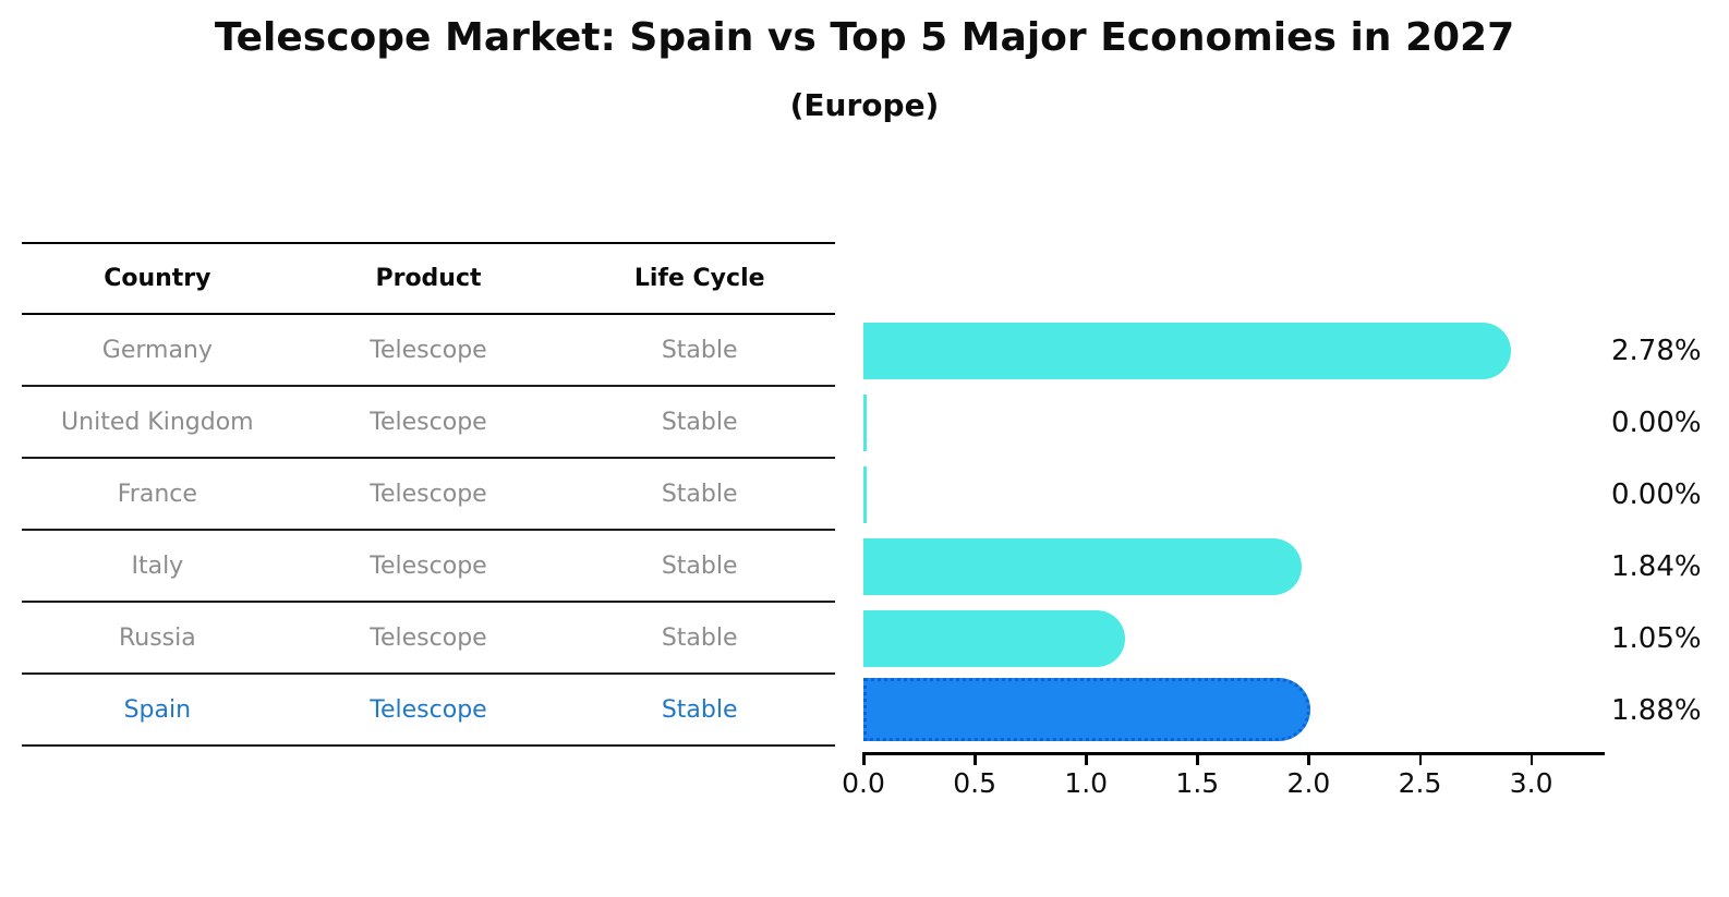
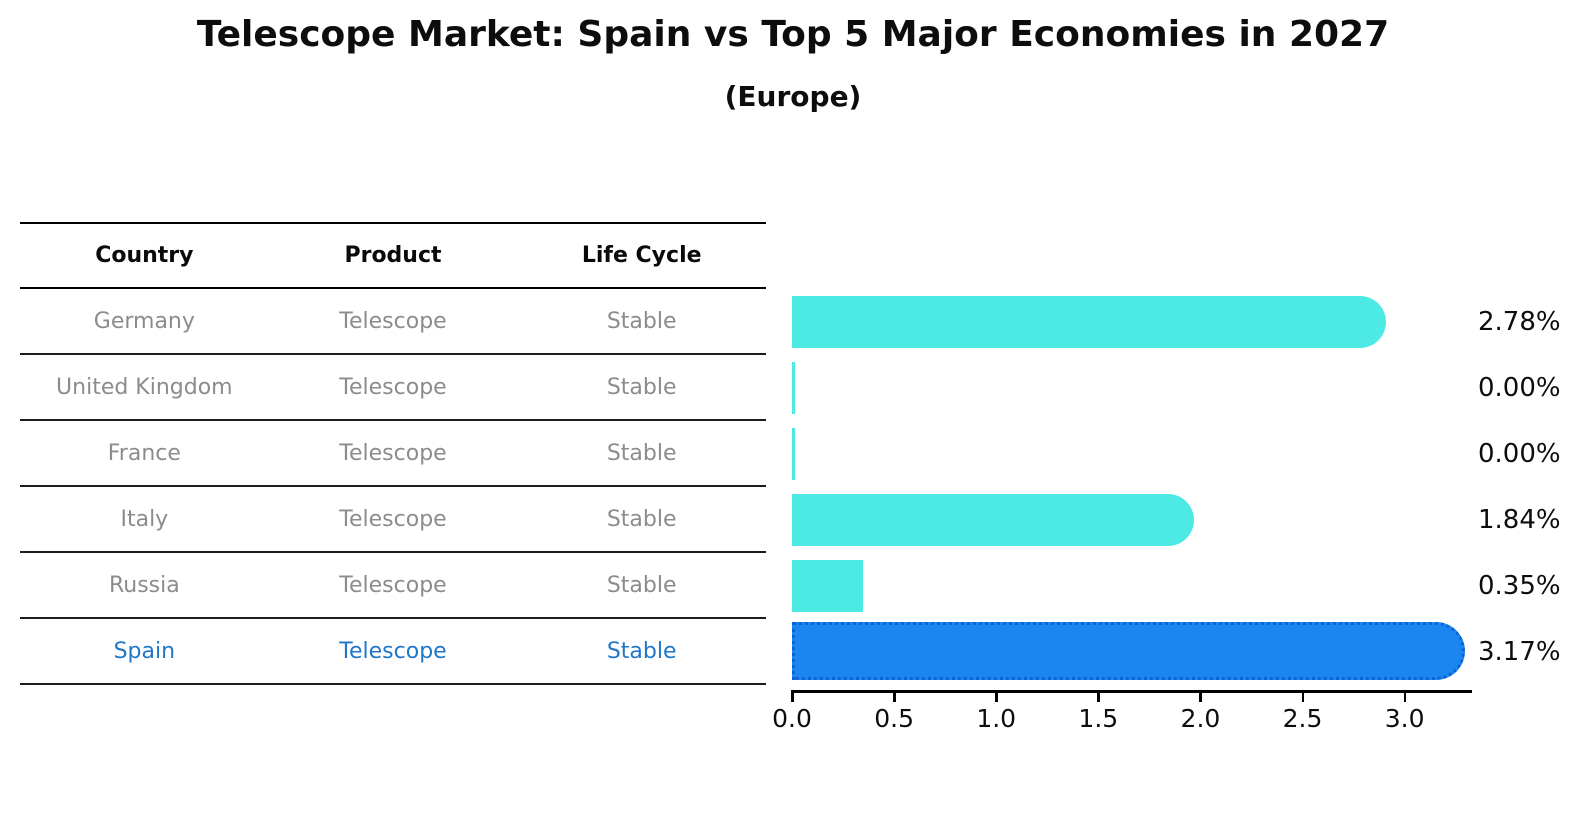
Russia: 1.05% -> 0.35%
Spain: 1.88% -> 3.17%
